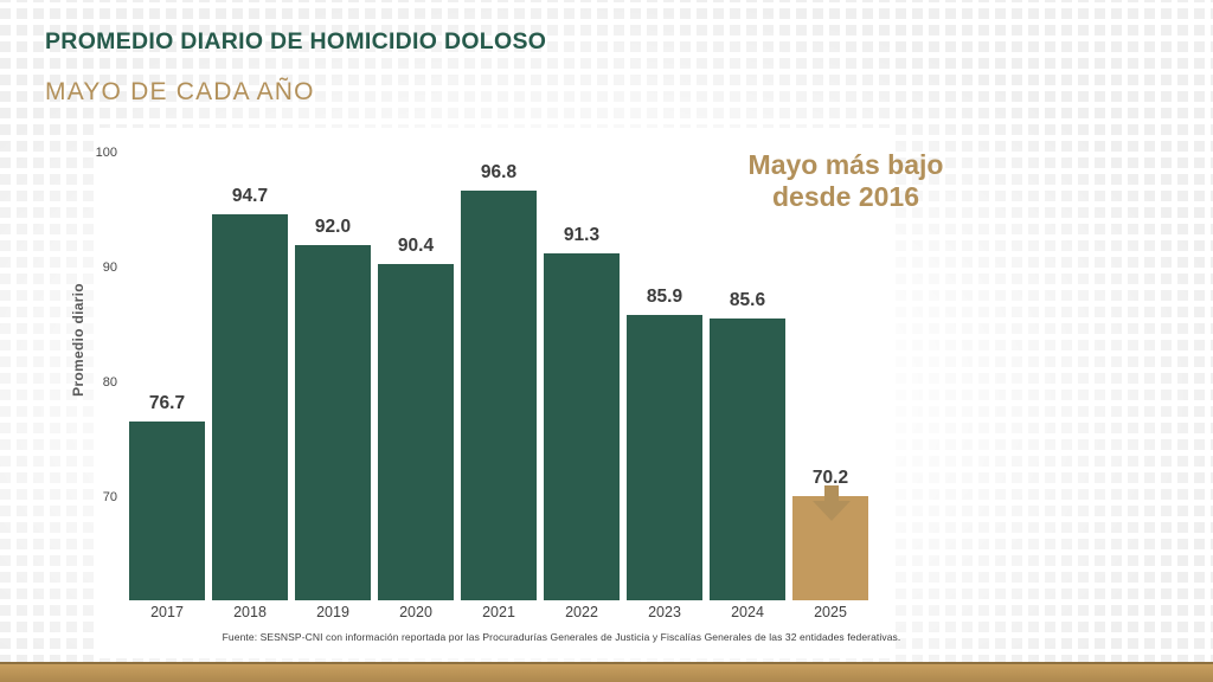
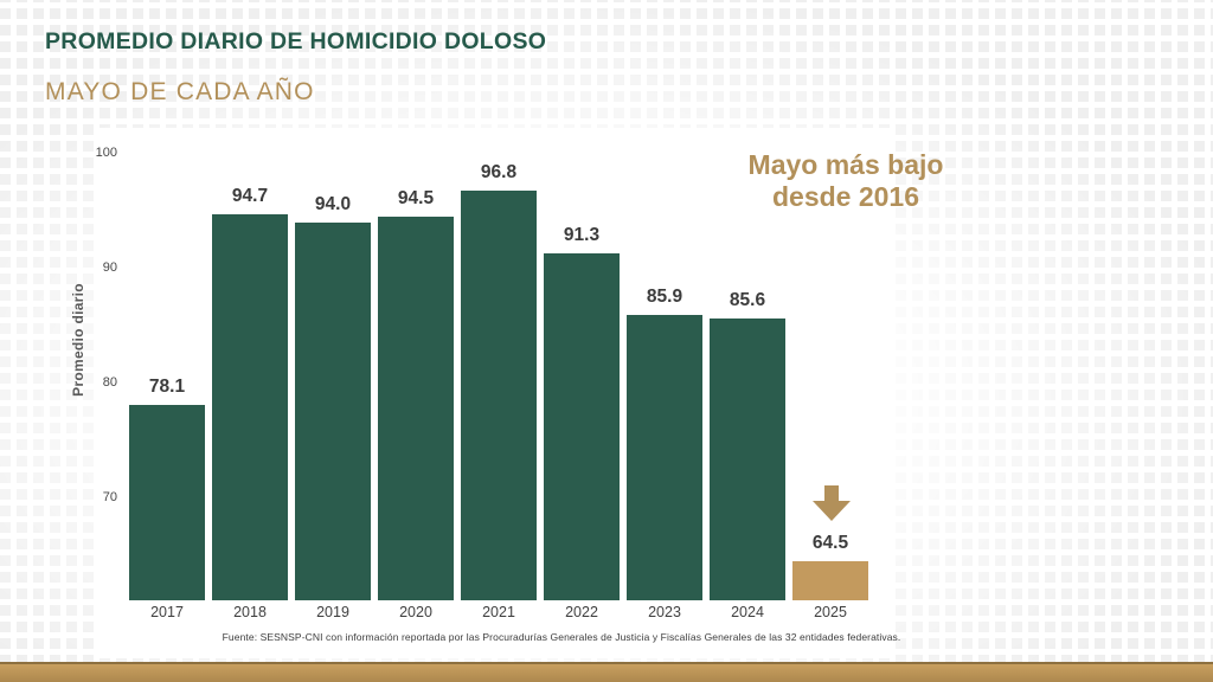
2017: 76.7 -> 78.1
2019: 92.0 -> 94.0
2020: 90.4 -> 94.5
2025: 70.2 -> 64.5
